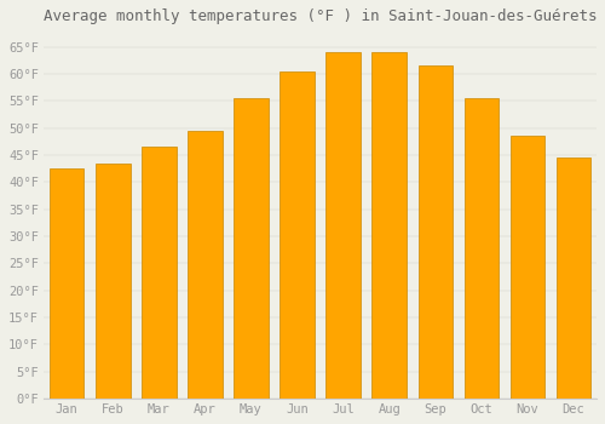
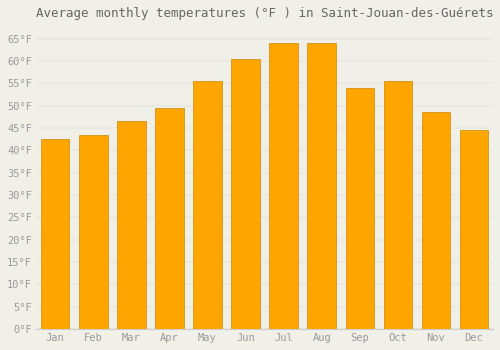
Sep: 61.5°F -> 54.0°F
